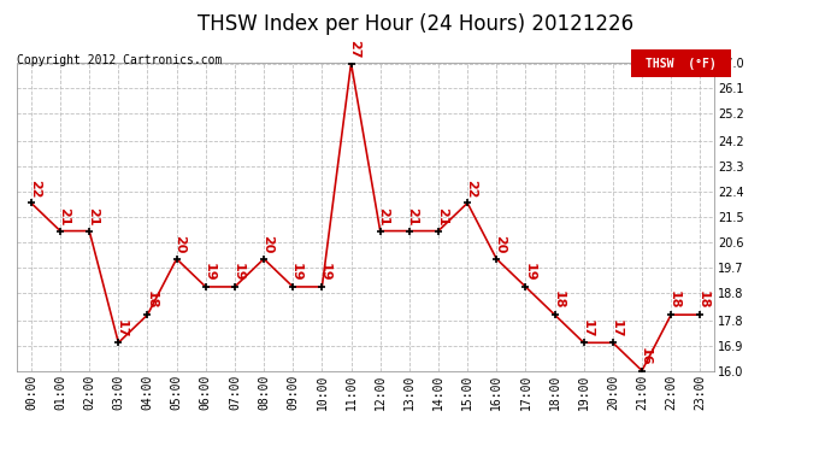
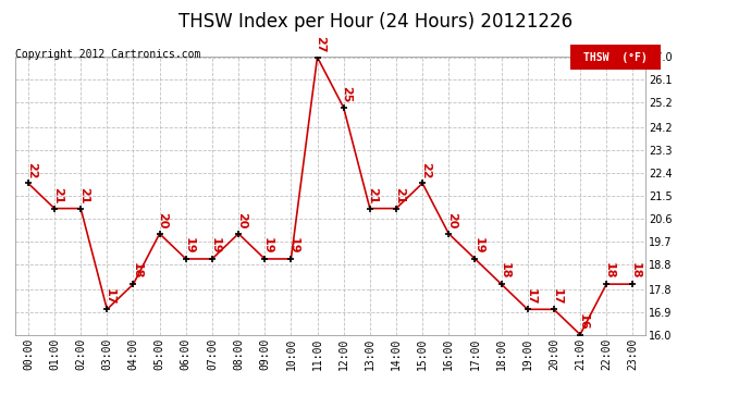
12:00: 21 -> 25
